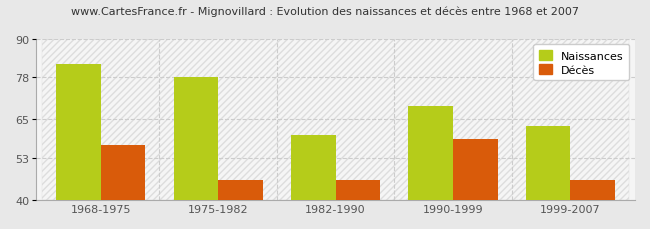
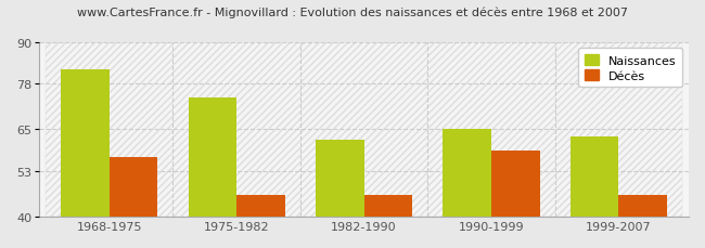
Naissances/1975-1982: 78 -> 74
Naissances/1982-1990: 60 -> 62
Naissances/1990-1999: 69 -> 65
